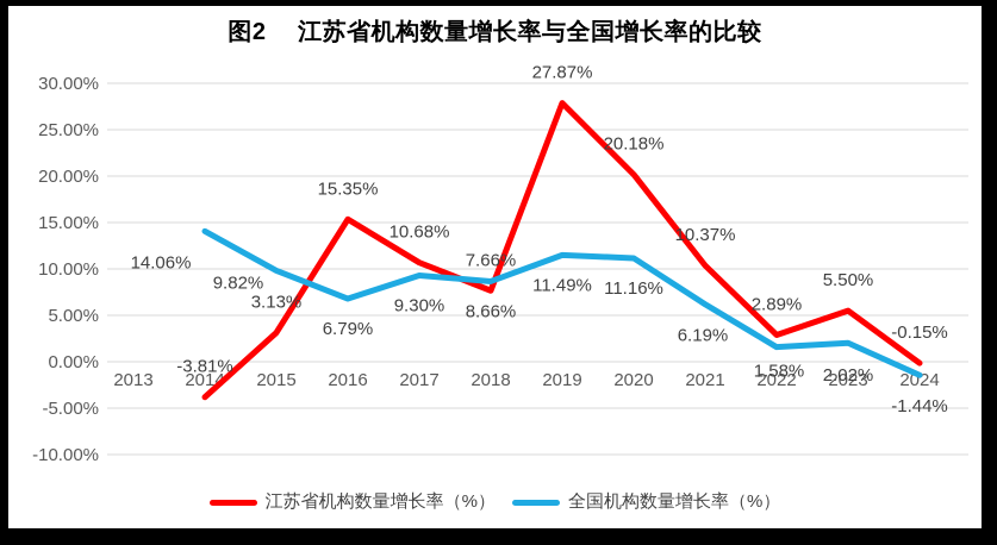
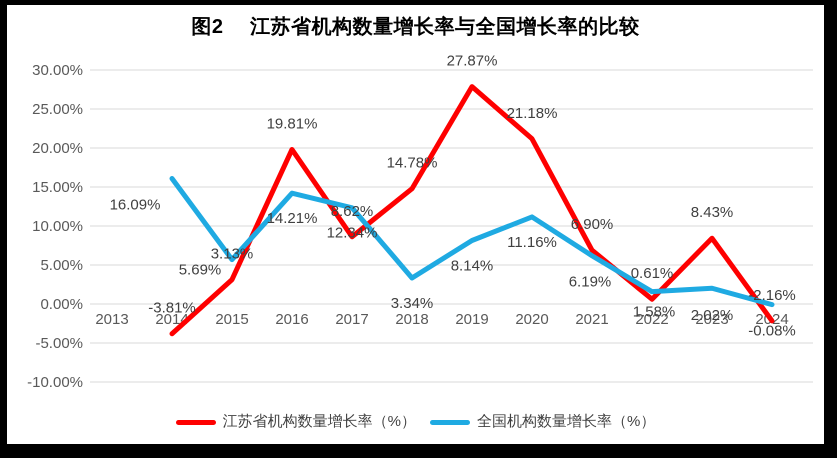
全国机构数量增长率（%）/2014: 14.06% -> 16.09%
全国机构数量增长率（%）/2015: 9.82% -> 5.69%
江苏省机构数量增长率（%）/2016: 15.35% -> 19.81%
全国机构数量增长率（%）/2016: 6.79% -> 14.21%
江苏省机构数量增长率（%）/2017: 10.68% -> 8.62%
全国机构数量增长率（%）/2017: 9.30% -> 12.34%
江苏省机构数量增长率（%）/2018: 7.66% -> 14.78%
全国机构数量增长率（%）/2018: 8.66% -> 3.34%
全国机构数量增长率（%）/2019: 11.49% -> 8.14%
江苏省机构数量增长率（%）/2020: 20.18% -> 21.18%
江苏省机构数量增长率（%）/2021: 10.37% -> 6.90%
江苏省机构数量增长率（%）/2022: 2.89% -> 0.61%
江苏省机构数量增长率（%）/2023: 5.50% -> 8.43%
江苏省机构数量增长率（%）/2024: -0.15% -> -2.16%
全国机构数量增长率（%）/2024: -1.44% -> -0.08%
